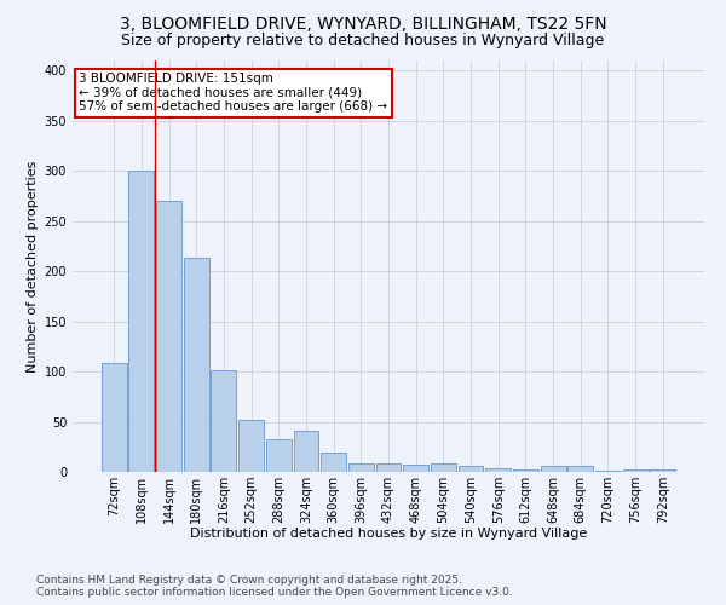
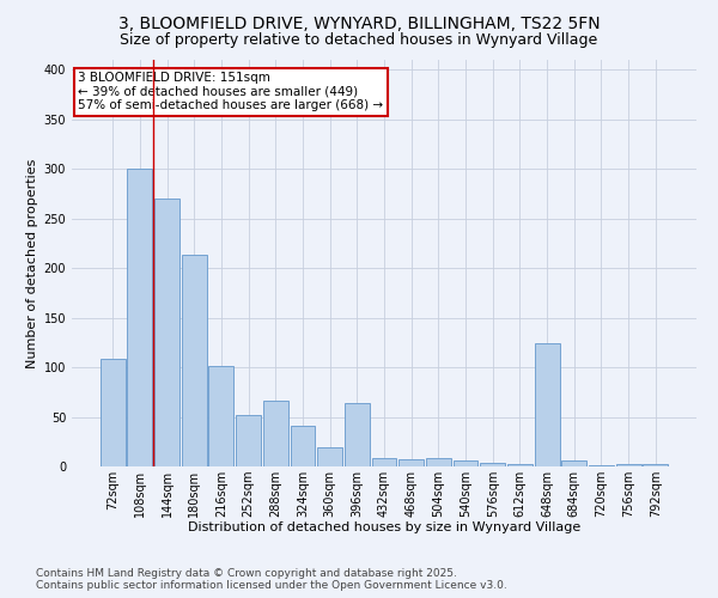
288sqm: 32 -> 66
396sqm: 8 -> 64
648sqm: 6 -> 124
